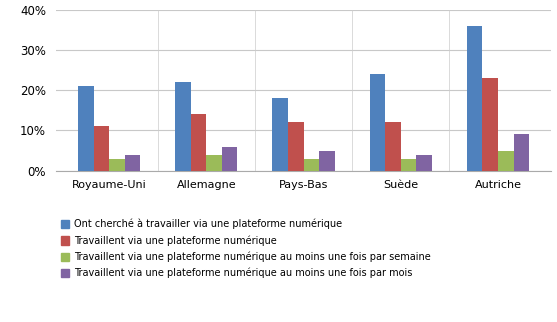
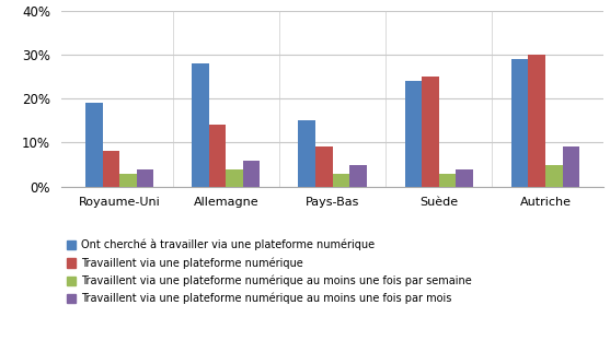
Ont cherché à travailler via une plateforme numérique/Royaume-Uni: 21% -> 19%
Travaillent via une plateforme numérique/Royaume-Uni: 11% -> 8%
Ont cherché à travailler via une plateforme numérique/Allemagne: 22% -> 28%
Ont cherché à travailler via une plateforme numérique/Pays-Bas: 18% -> 15%
Travaillent via une plateforme numérique/Pays-Bas: 12% -> 9%
Travaillent via une plateforme numérique/Suède: 12% -> 25%
Ont cherché à travailler via une plateforme numérique/Autriche: 36% -> 29%
Travaillent via une plateforme numérique/Autriche: 23% -> 30%
